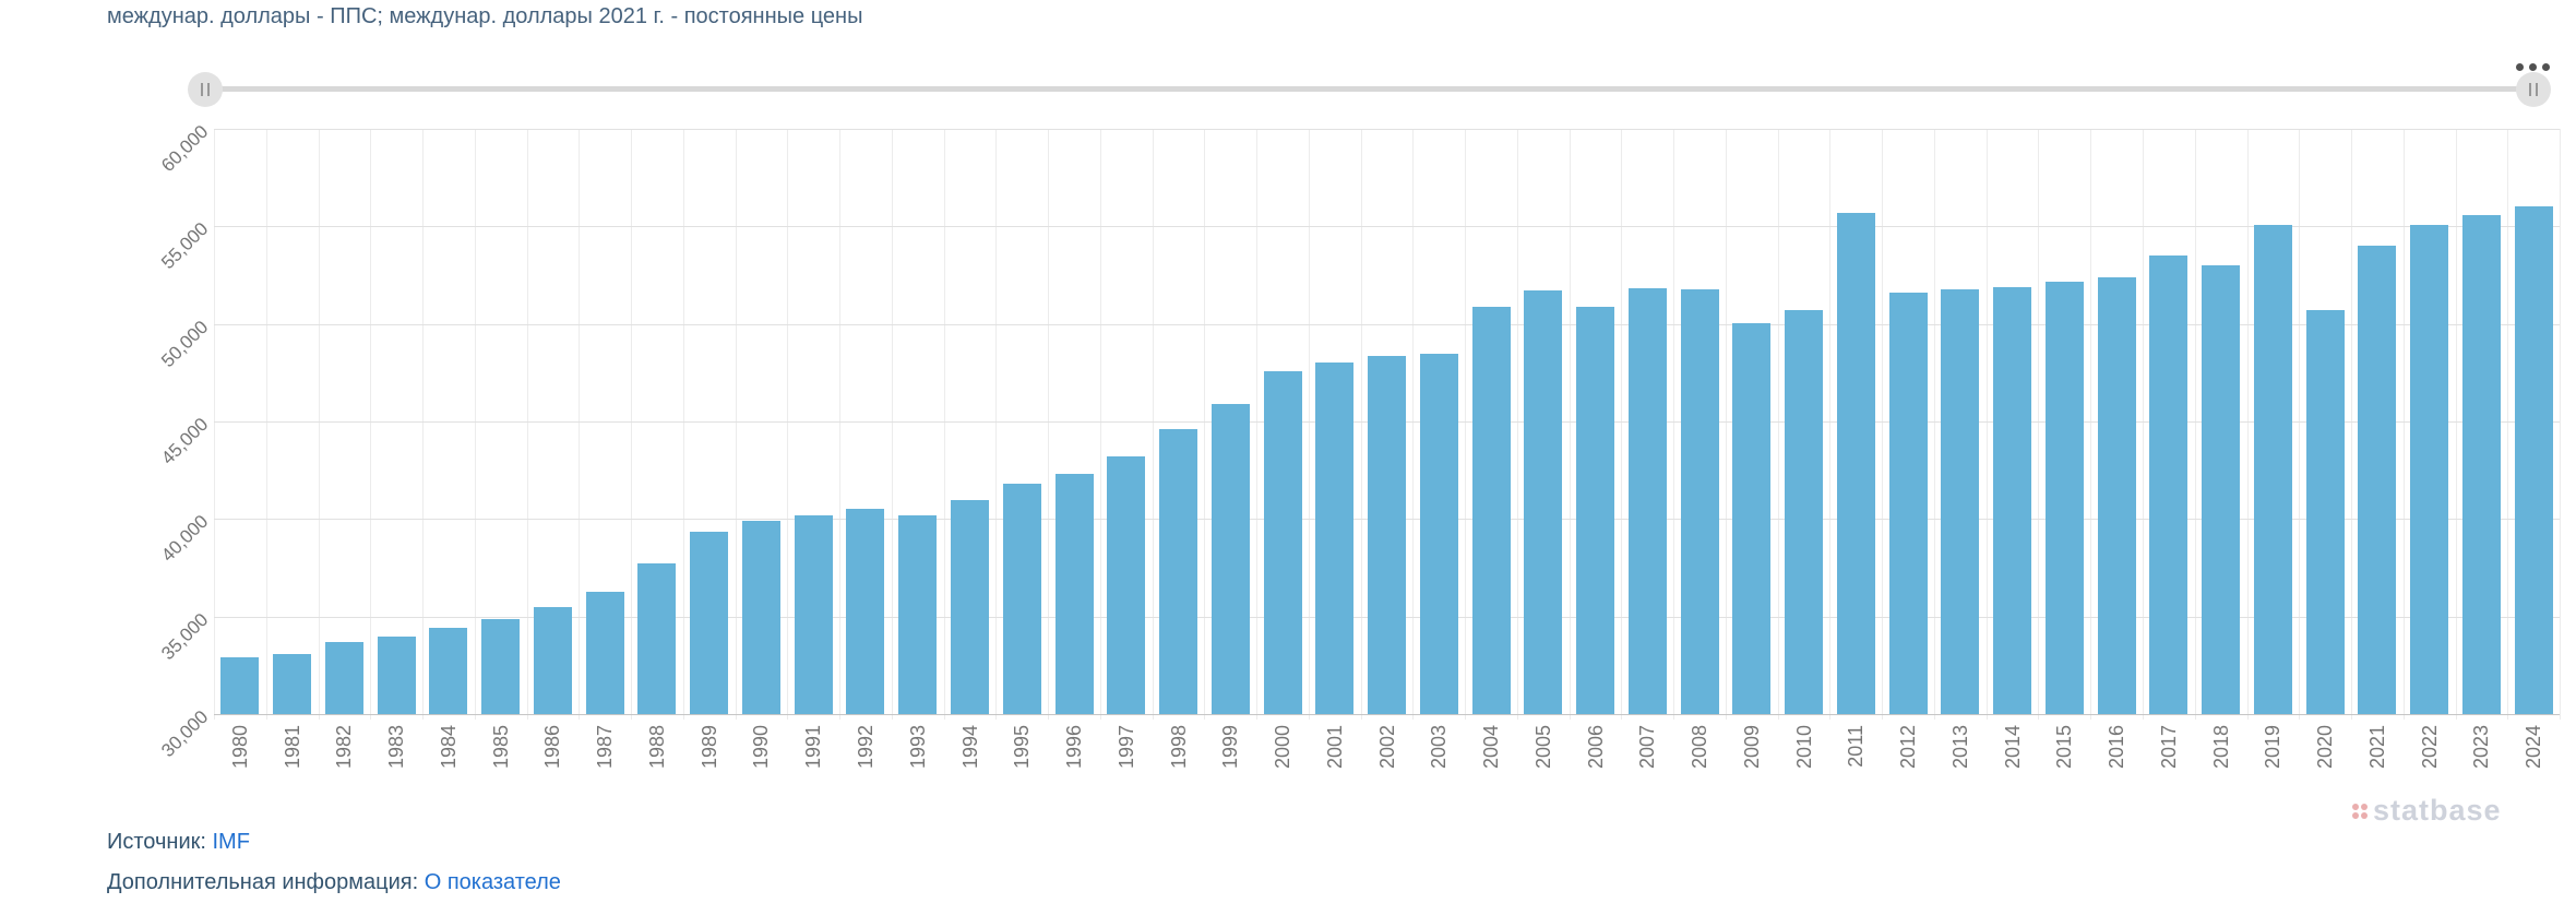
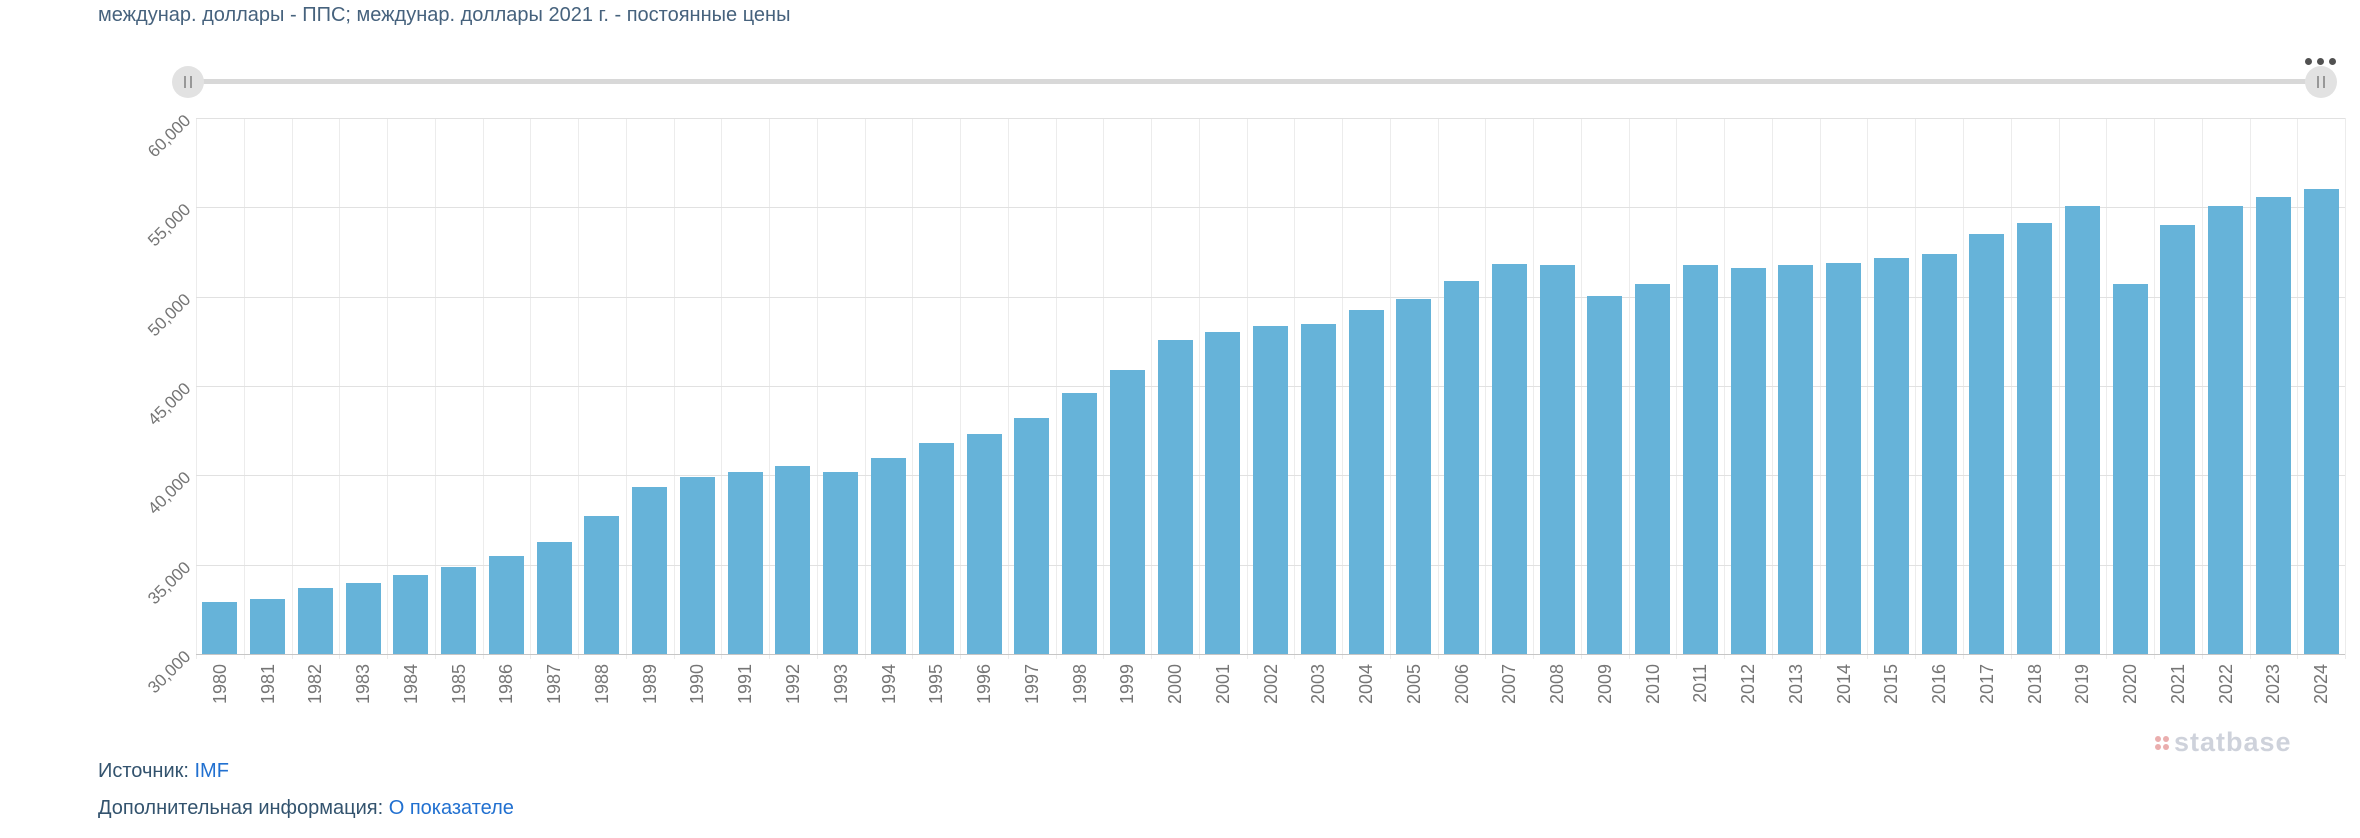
2004: 50900 -> 49200
2005: 51700 -> 49800
2011: 55700 -> 51800
2018: 53000 -> 54200
